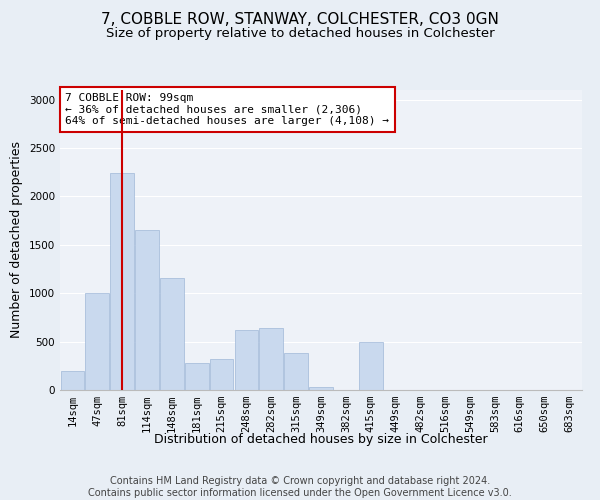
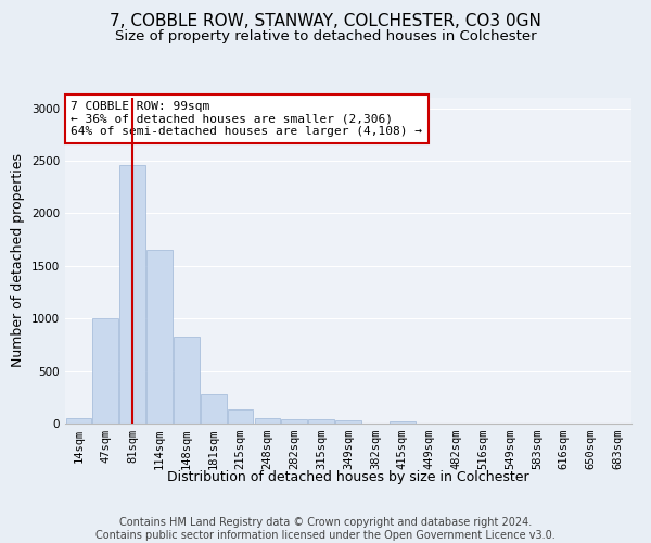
14sqm: 200 -> 60
81sqm: 2240 -> 2460
148sqm: 1160 -> 830
215sqm: 320 -> 130
248sqm: 620 -> 60
282sqm: 640 -> 40
315sqm: 380 -> 40
415sqm: 500 -> 20
